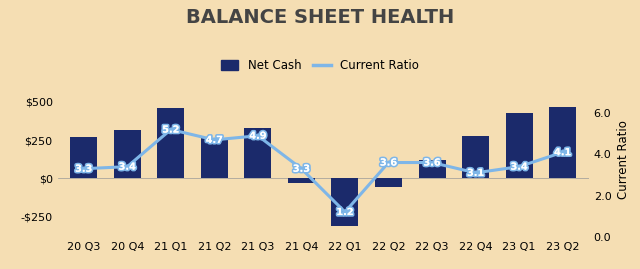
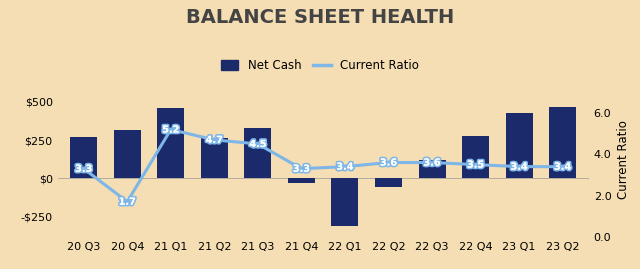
Current Ratio/20 Q4: 3.4 -> 1.7
Current Ratio/21 Q3: 4.9 -> 4.5
Current Ratio/22 Q1: 1.2 -> 3.4
Current Ratio/22 Q4: 3.1 -> 3.5
Current Ratio/23 Q2: 4.1 -> 3.4
